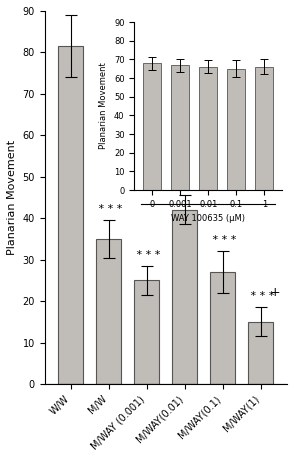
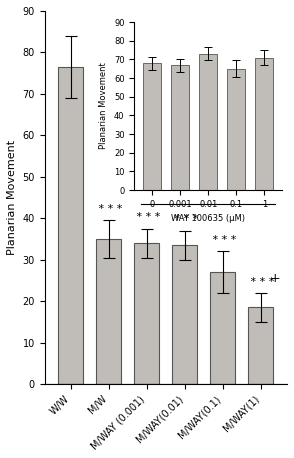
W/W: 81.5 -> 76.5
M/WAY (0.001): 25.0 -> 34.0
M/WAY(0.01): 42.0 -> 33.5
M/WAY(1): 15.0 -> 18.5
0.01: 66 -> 73
1: 66 -> 71
